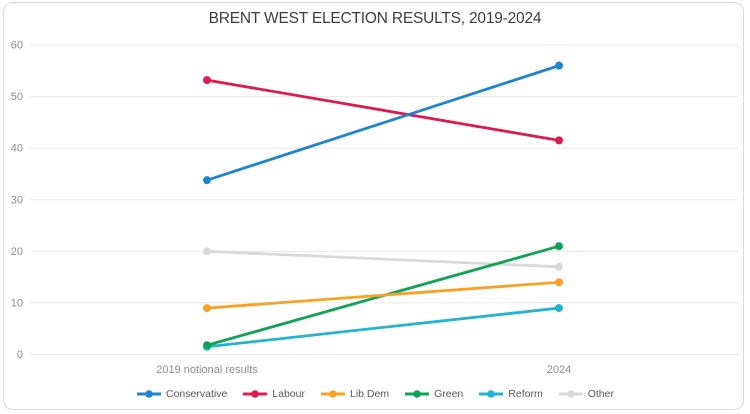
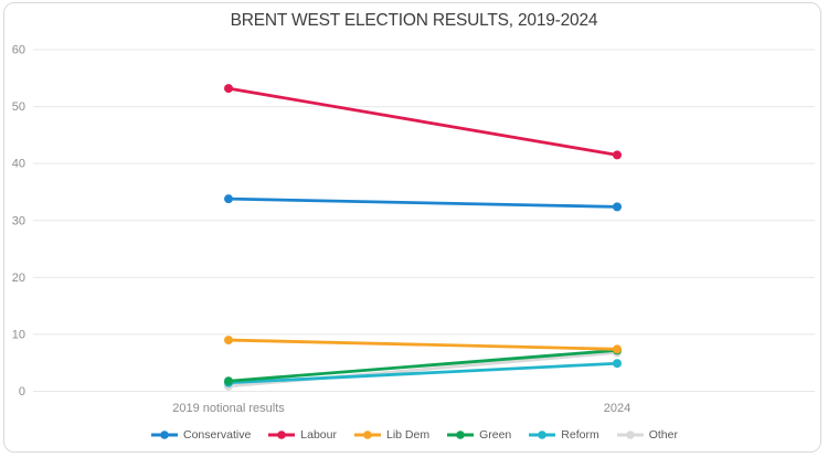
Other/2019 notional results: 20 -> 1
Conservative/2024: 56 -> 32
Lib Dem/2024: 14 -> 7
Green/2024: 21 -> 7
Reform/2024: 9 -> 5
Other/2024: 17 -> 7
